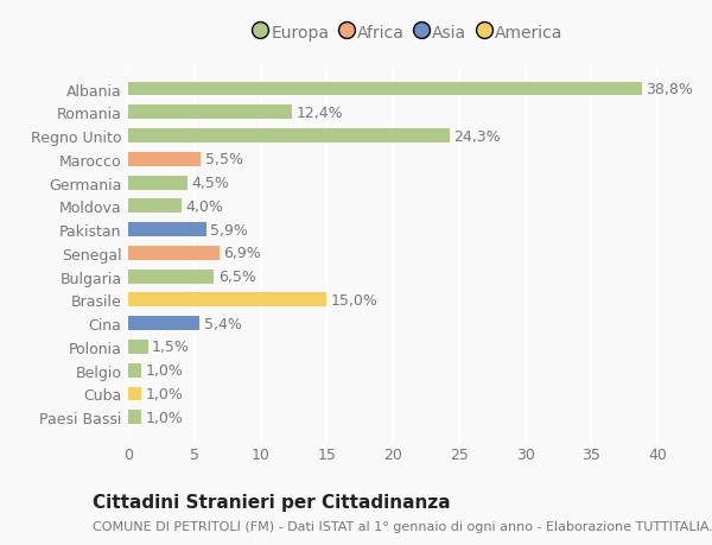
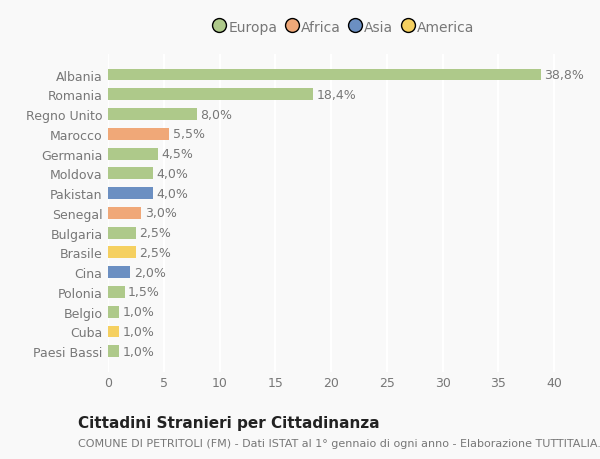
Romania: 12,4% -> 18,4%
Regno Unito: 24,3% -> 8,0%
Pakistan: 5,9% -> 4,0%
Senegal: 6,9% -> 3,0%
Bulgaria: 6,5% -> 2,5%
Brasile: 15,0% -> 2,5%
Cina: 5,4% -> 2,0%
